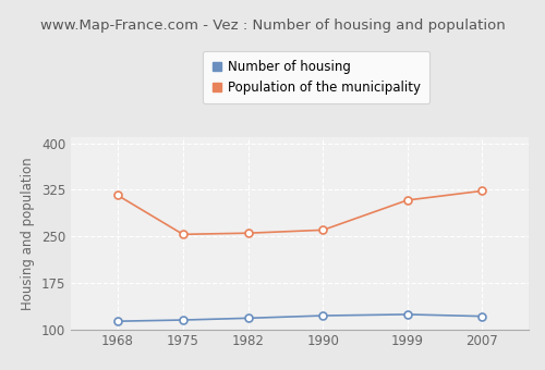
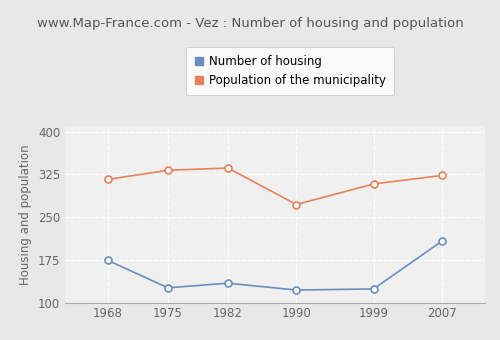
Number of housing/1968: 113 -> 174
Number of housing/1975: 115 -> 126
Population of the municipality/1975: 253 -> 332
Number of housing/1982: 118 -> 134
Population of the municipality/1982: 255 -> 336
Population of the municipality/1990: 260 -> 272
Number of housing/2007: 121 -> 208
